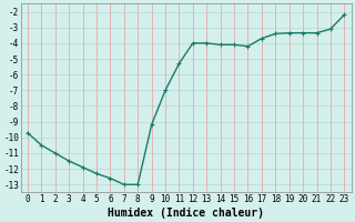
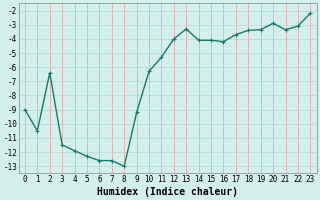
0: -9.7 -> -9.0
2: -11.0 -> -6.4
7: -13.0 -> -12.6
10: -7.0 -> -6.3
13: -4.0 -> -3.3
20: -3.4 -> -2.9
